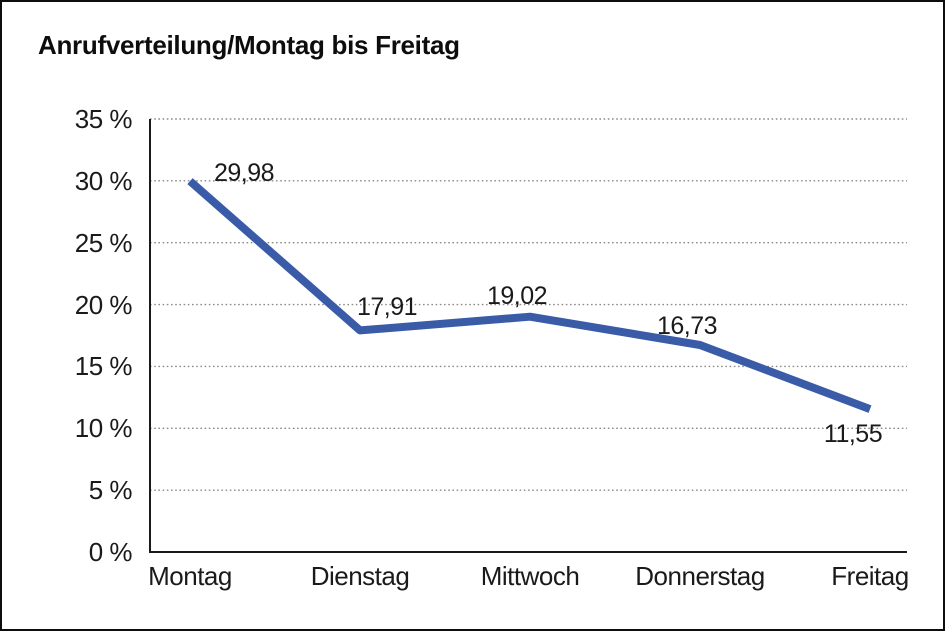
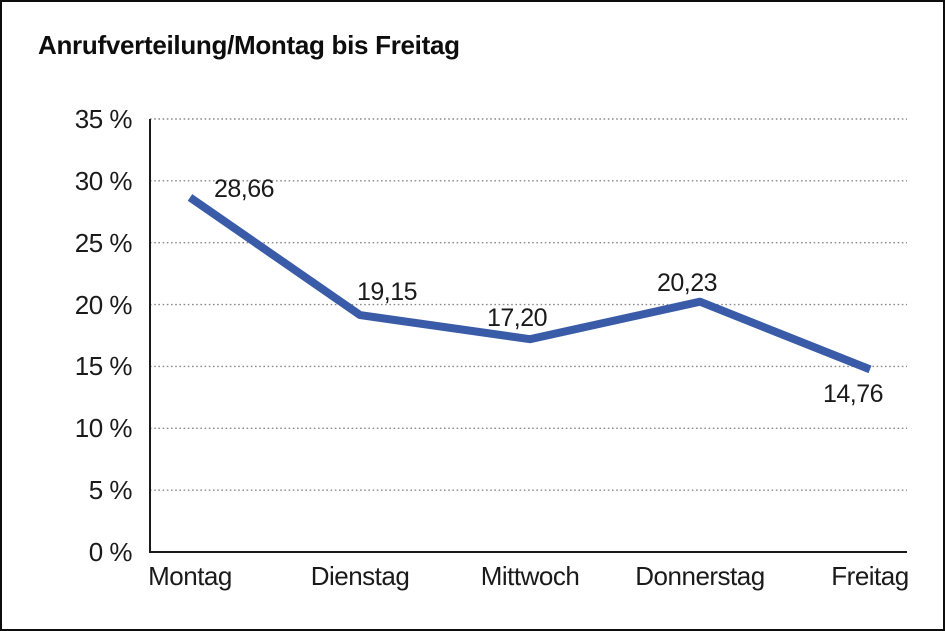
Montag: 29,98 -> 28,66
Dienstag: 17,91 -> 19,15
Mittwoch: 19,02 -> 17,20
Donnerstag: 16,73 -> 20,23
Freitag: 11,55 -> 14,76
